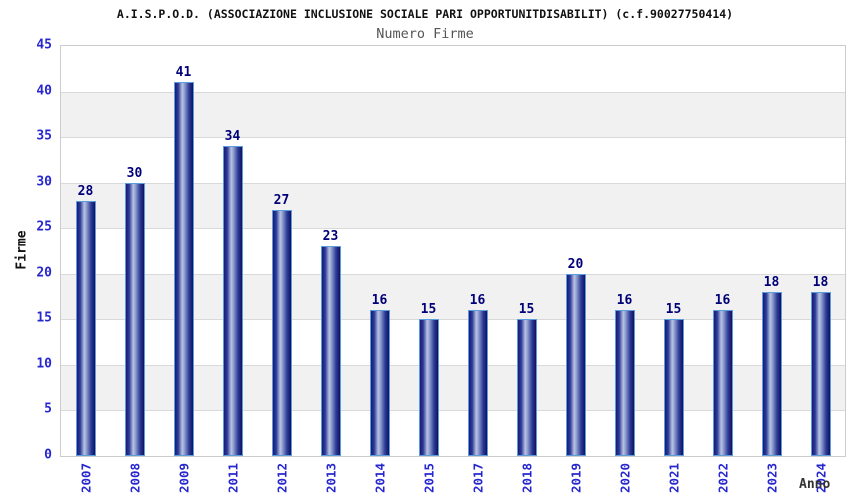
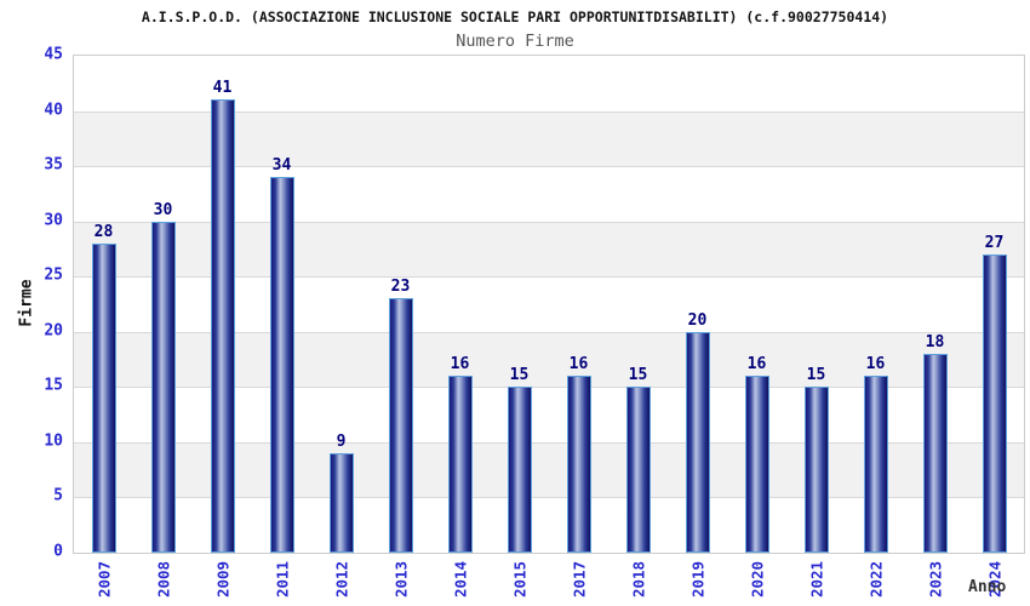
2012: 27 -> 9
2024: 18 -> 27
